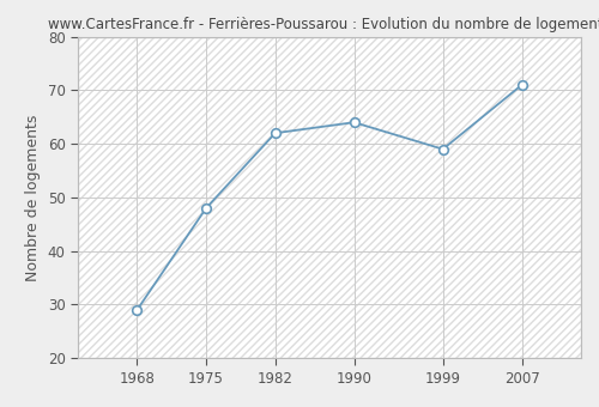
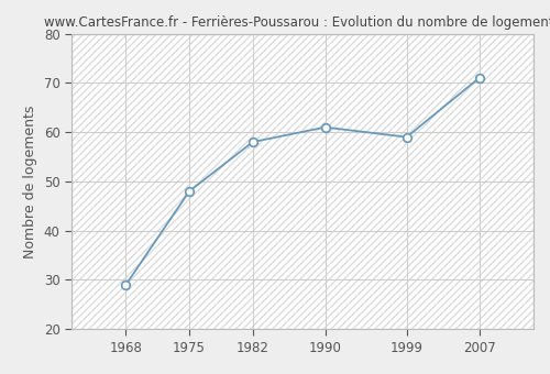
1982: 62 -> 58
1990: 64 -> 61
